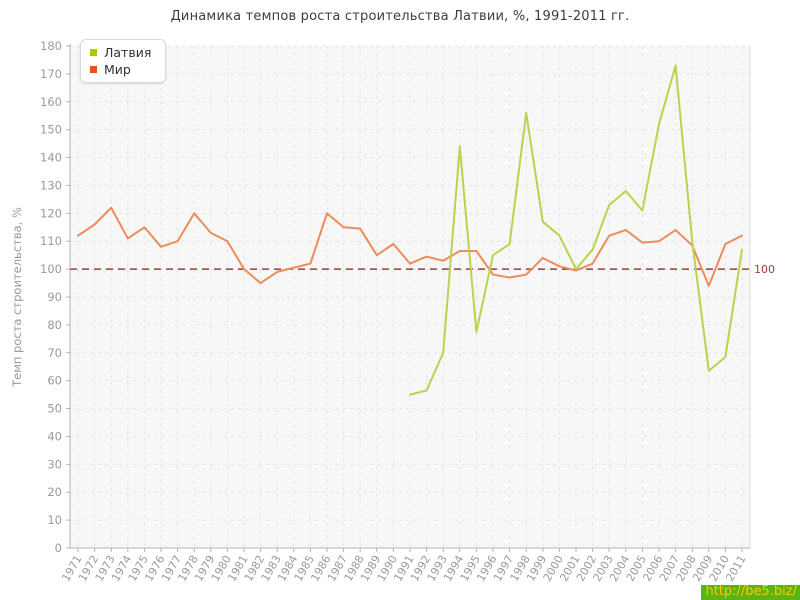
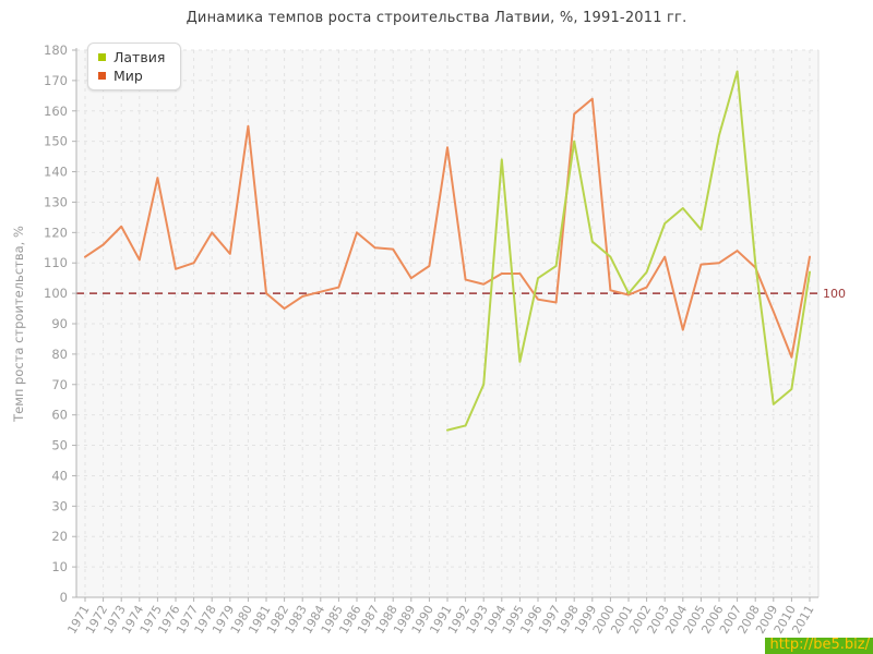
Мир/1975: 115 -> 138
Мир/1980: 110 -> 155
Мир/1991: 102 -> 148
Латвия/1998: 156 -> 150
Мир/1998: 98 -> 159
Мир/1999: 104 -> 164
Мир/2004: 114 -> 88
Мир/2010: 109 -> 79
